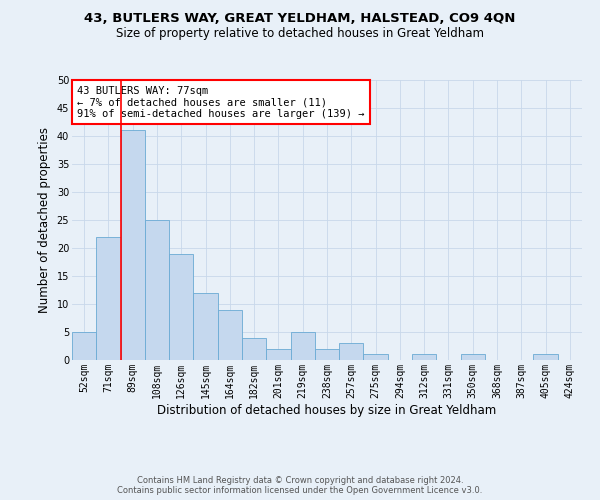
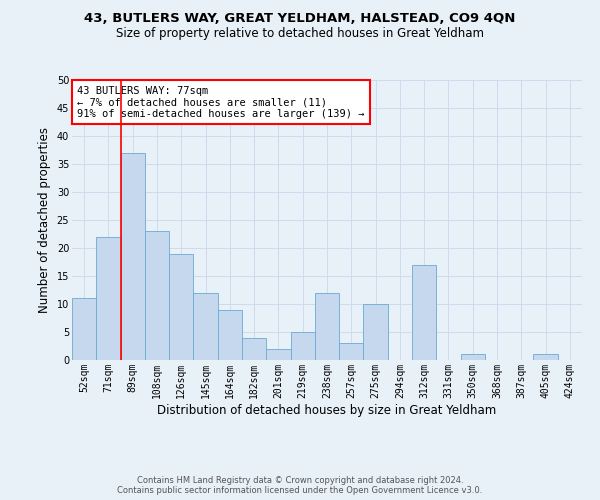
52sqm: 5 -> 11
89sqm: 41 -> 37
108sqm: 25 -> 23
238sqm: 2 -> 12
275sqm: 1 -> 10
312sqm: 1 -> 17
